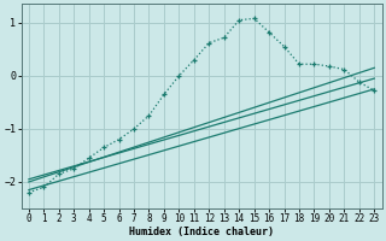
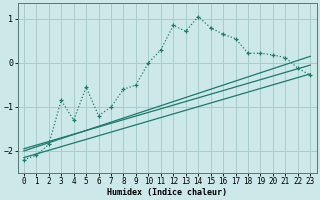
3: -1.75 -> -0.85
4: -1.55 -> -1.30
5: -1.35 -> -0.55
8: -0.75 -> -0.60
9: -0.35 -> -0.50
12: 0.62 -> 0.85
15: 1.08 -> 0.80
16: 0.82 -> 0.65
